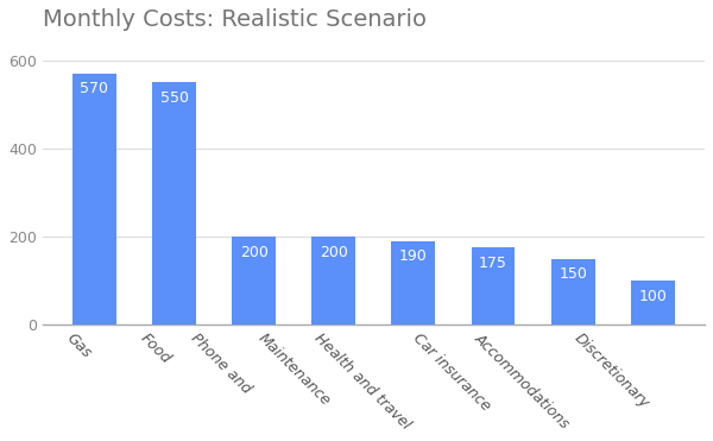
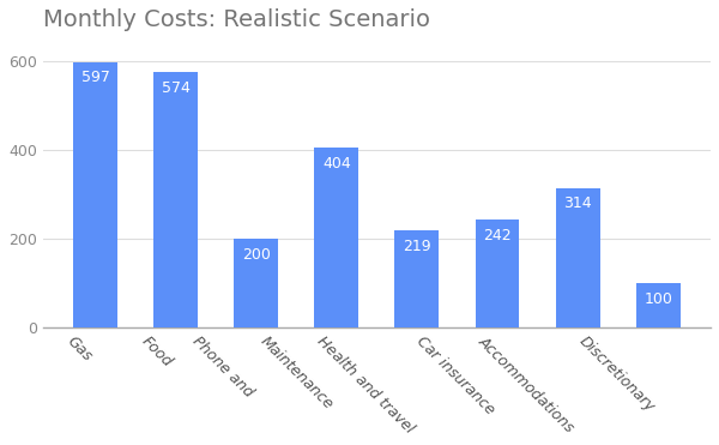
Gas: 570 -> 597
Food: 550 -> 574
Maintenance: 200 -> 404
Health and travel: 190 -> 219
Car insurance: 175 -> 242
Accommodations: 150 -> 314
